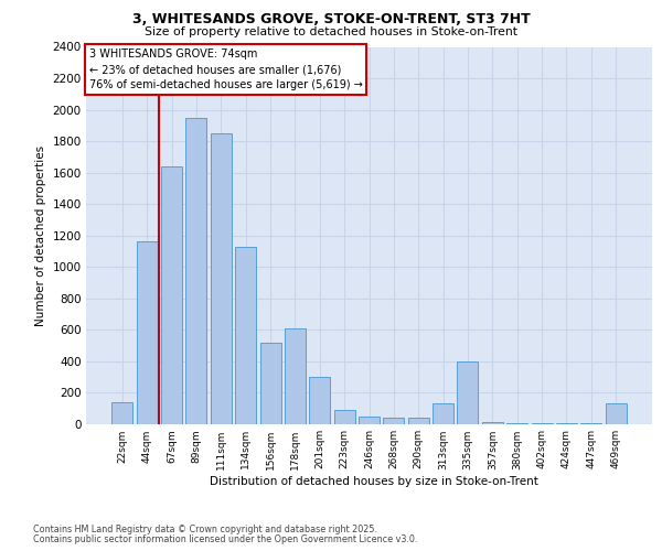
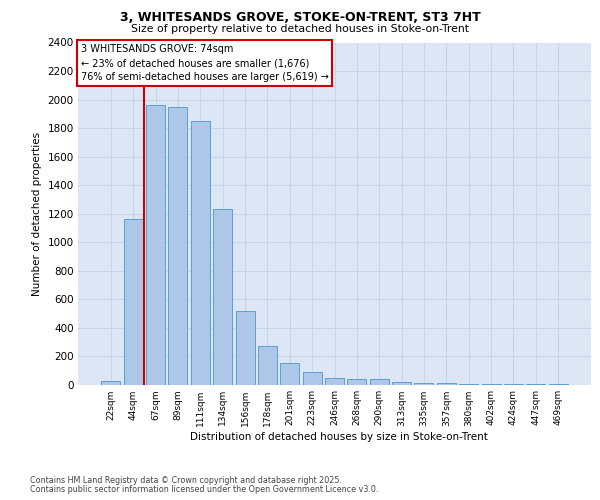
22sqm: 140 -> 20
67sqm: 1640 -> 1960
134sqm: 1130 -> 1230
178sqm: 610 -> 280
201sqm: 300 -> 160
313sqm: 130 -> 20
335sqm: 400 -> 20
469sqm: 130 -> 0
